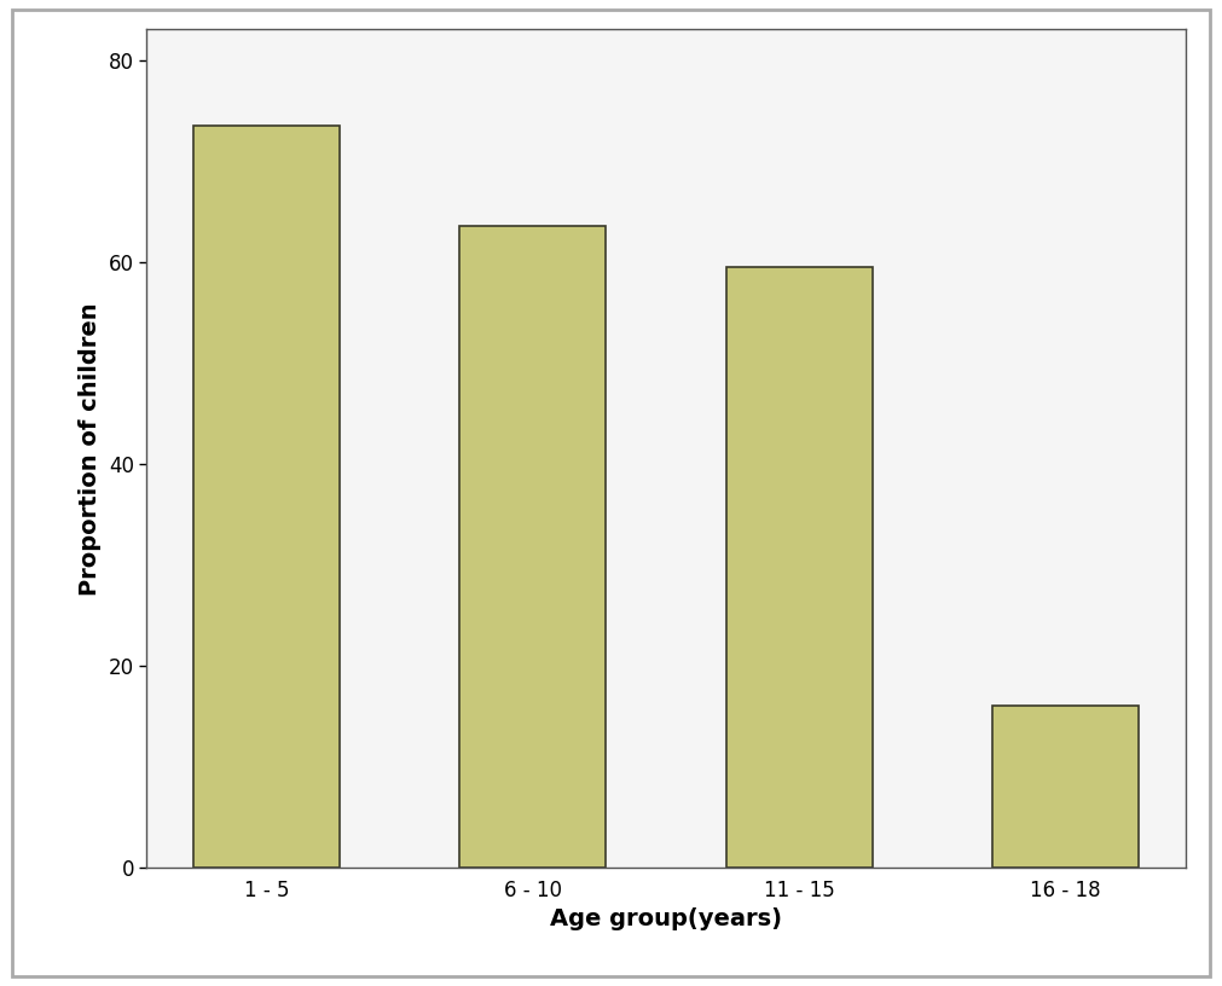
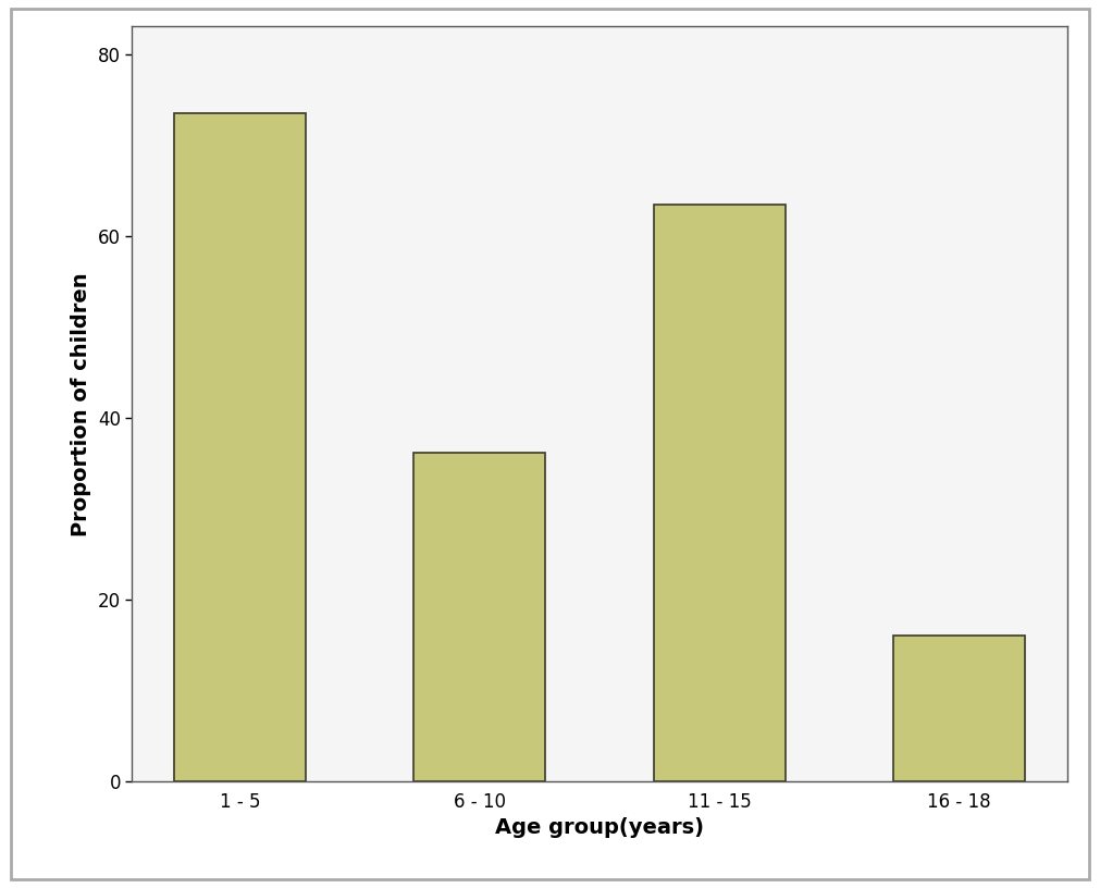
6 - 10: 63.5 -> 36.2
11 - 15: 59.5 -> 63.4
